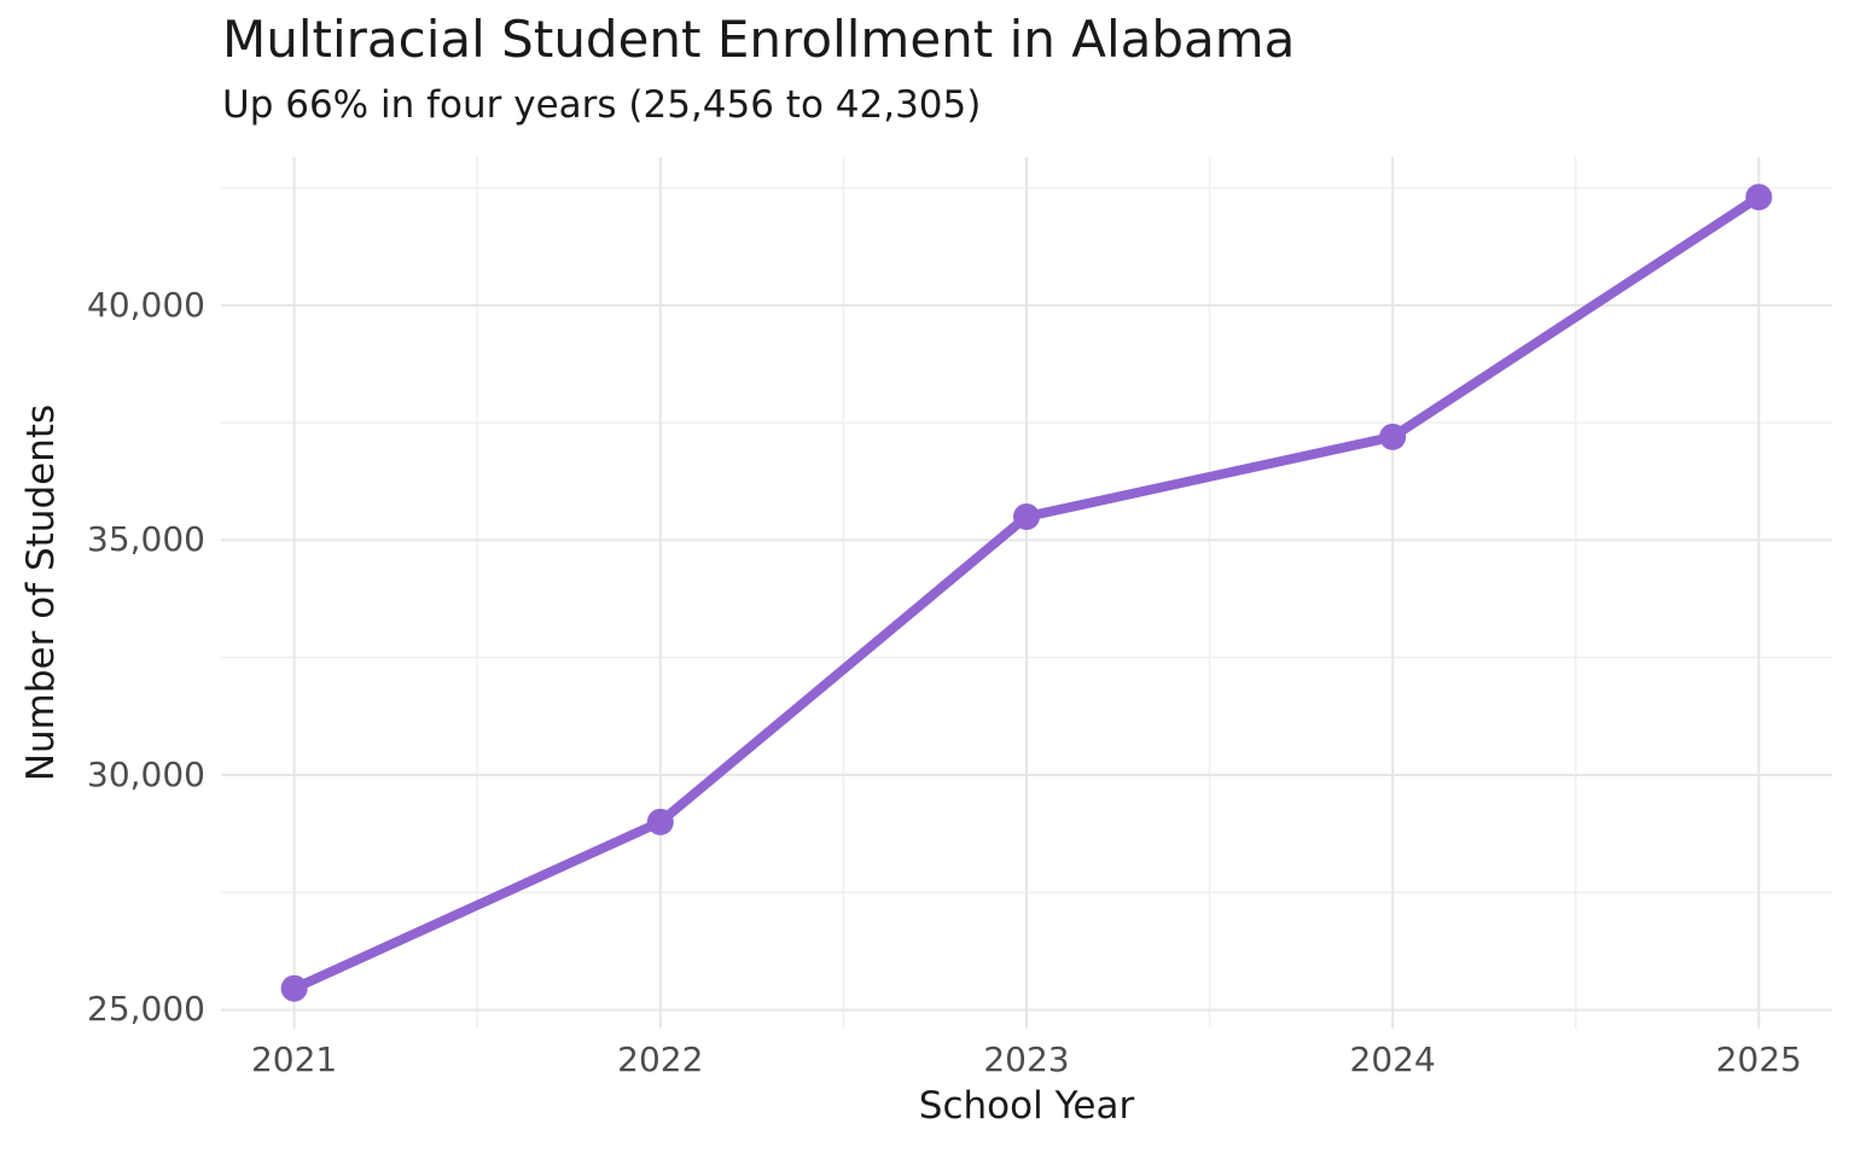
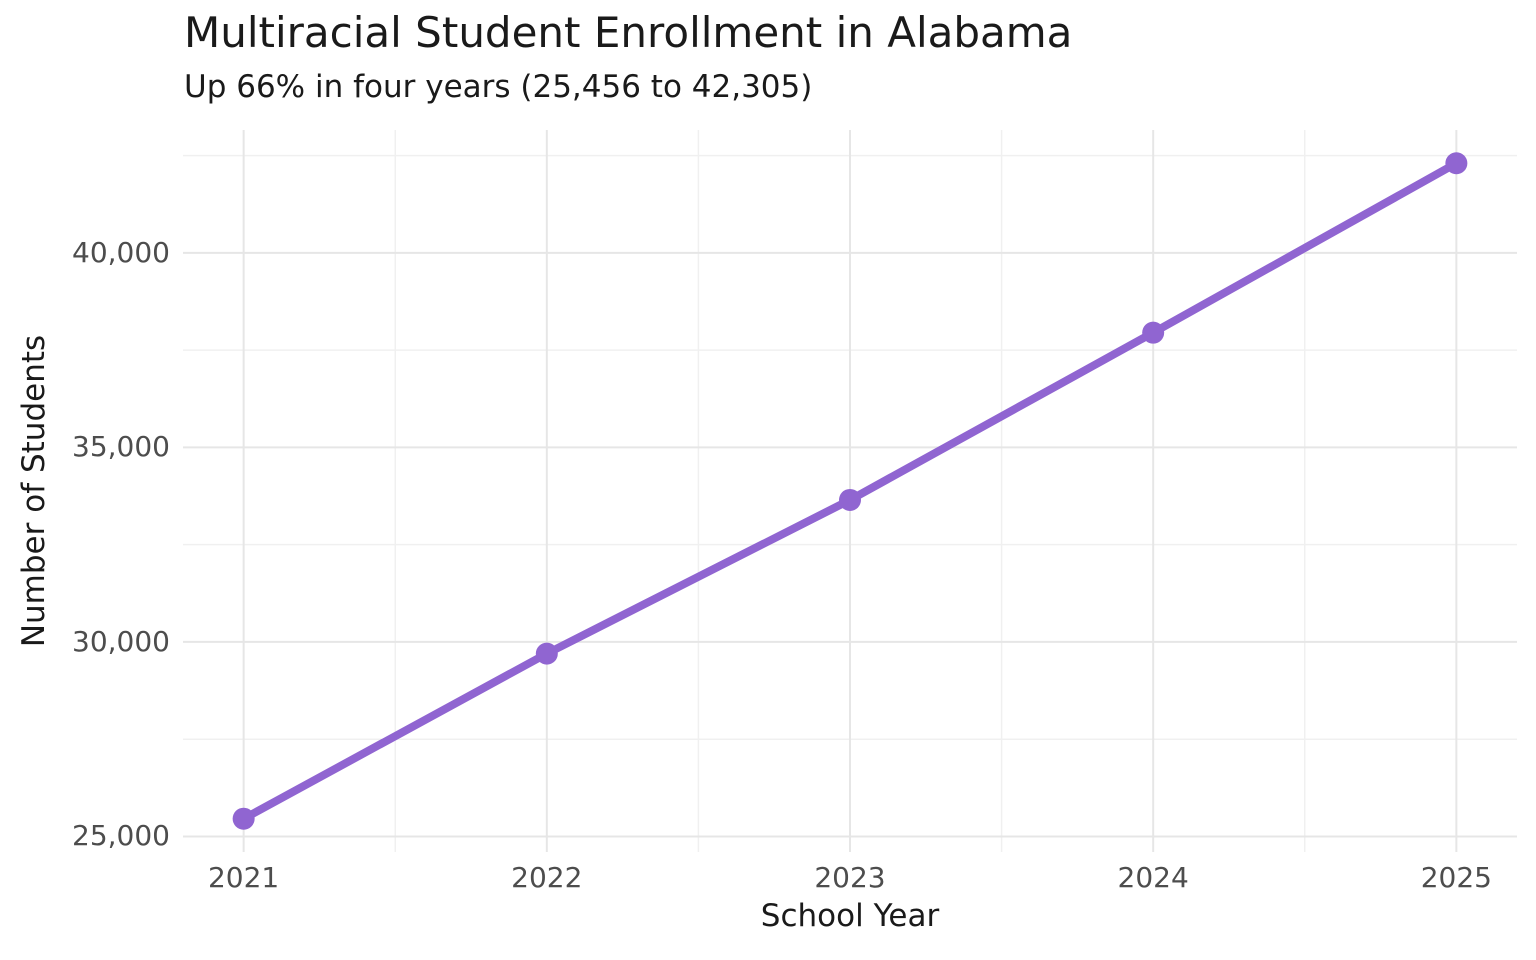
2022: 29000 -> 29700
2023: 35500 -> 33600
2024: 37200 -> 38000
